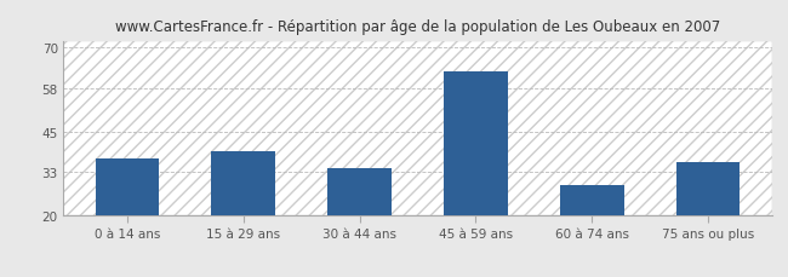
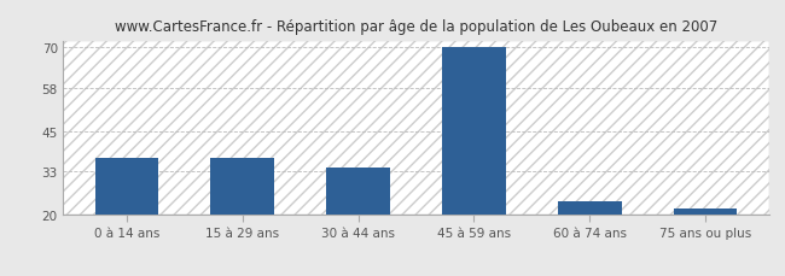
15 à 29 ans: 39 -> 37
45 à 59 ans: 63 -> 70
60 à 74 ans: 29 -> 24
75 ans ou plus: 36 -> 22
